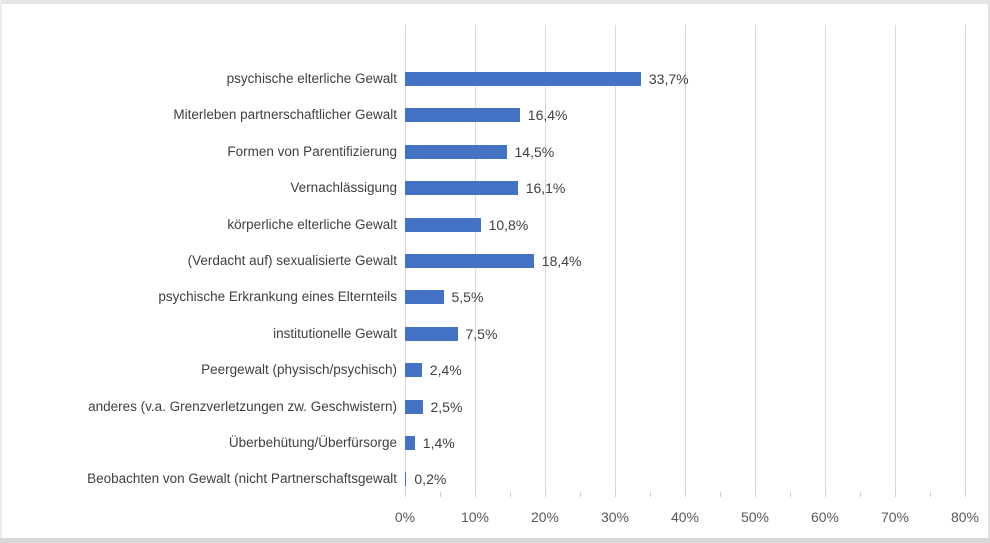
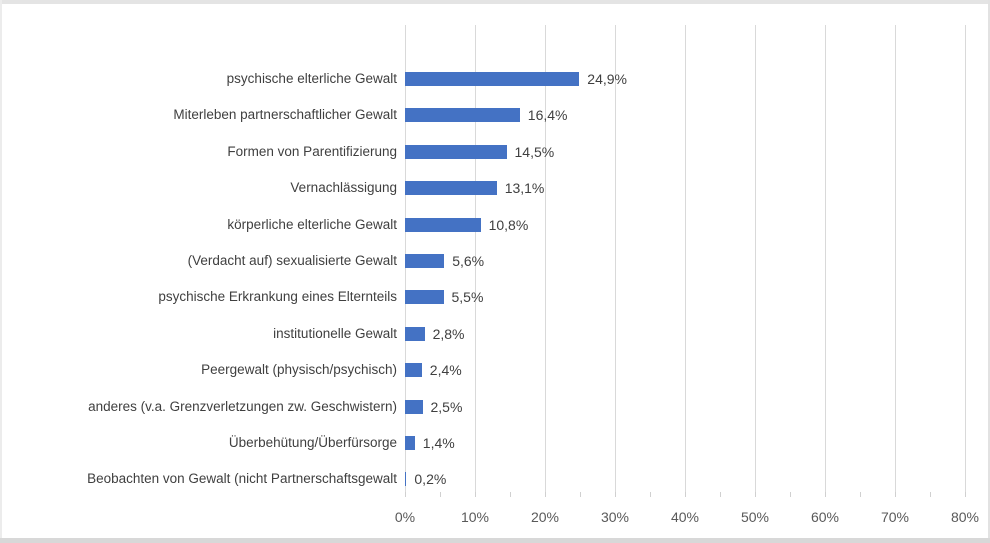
psychische elterliche Gewalt: 33,7% -> 24,9%
Vernachlässigung: 16,1% -> 13,1%
(Verdacht auf) sexualisierte Gewalt: 18,4% -> 5,6%
institutionelle Gewalt: 7,5% -> 2,8%
